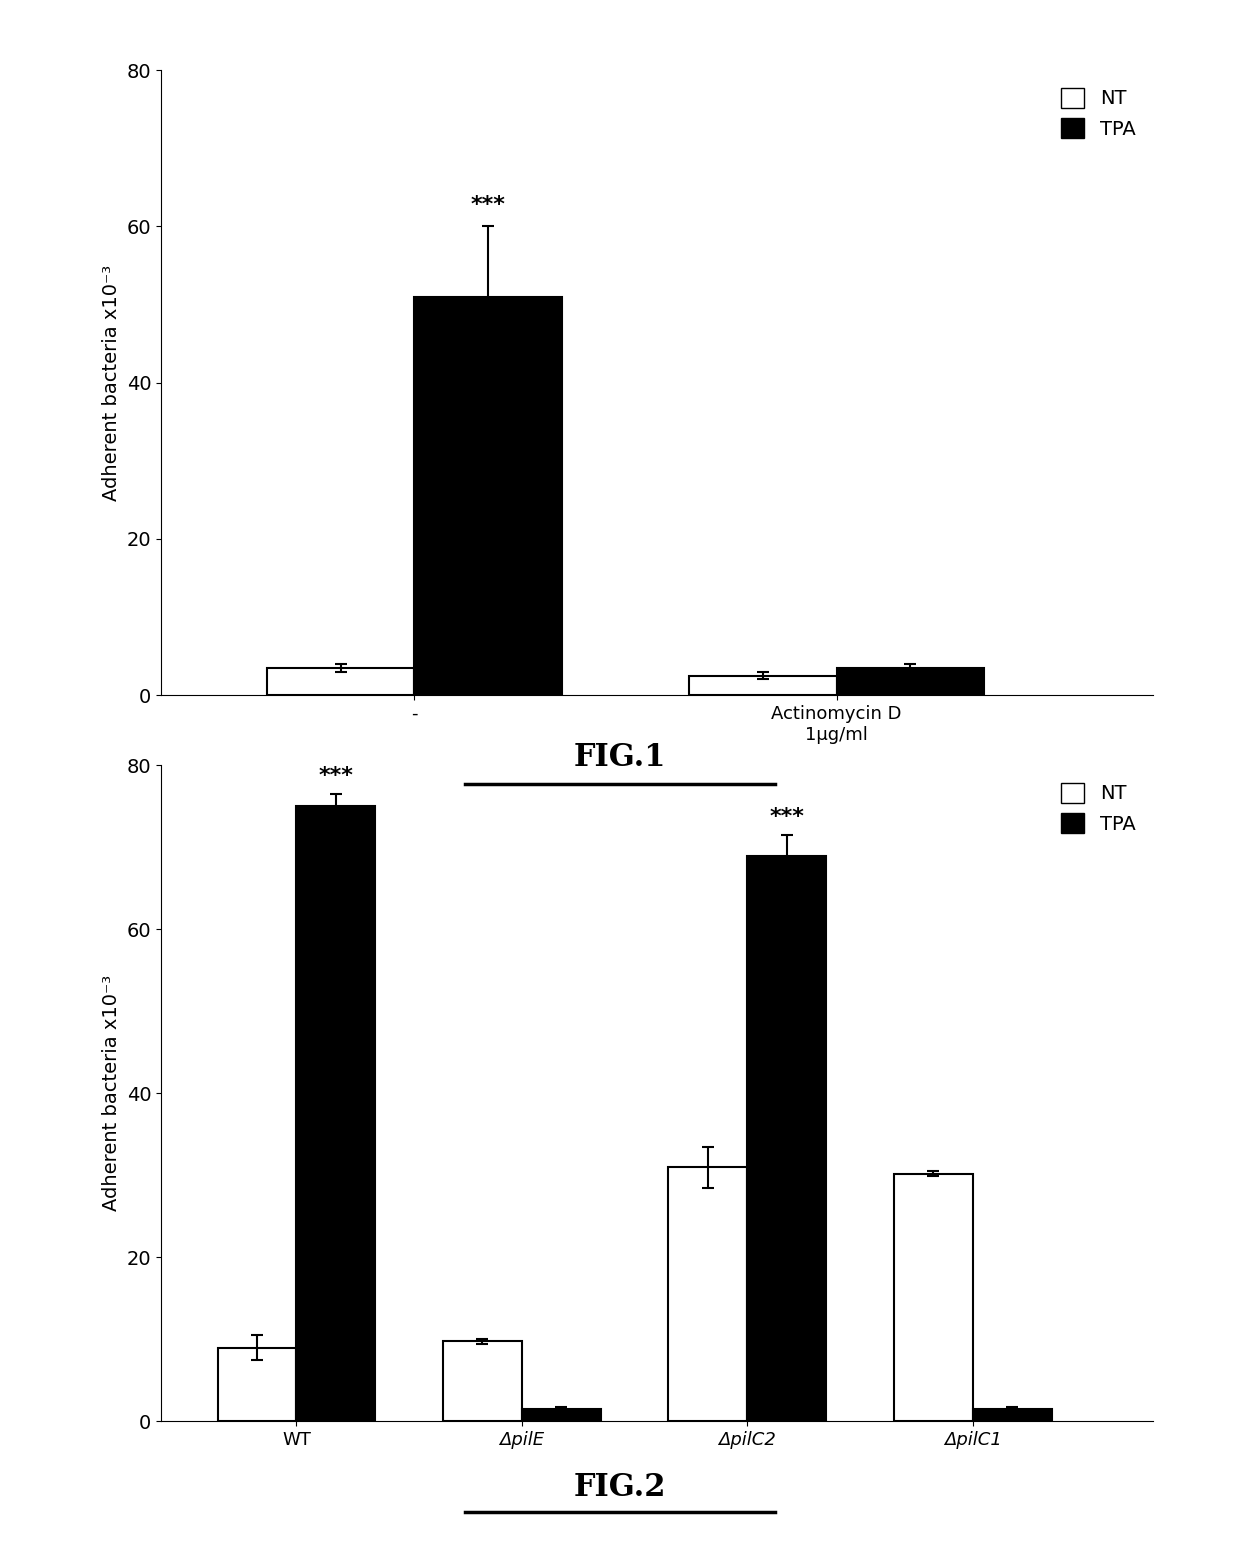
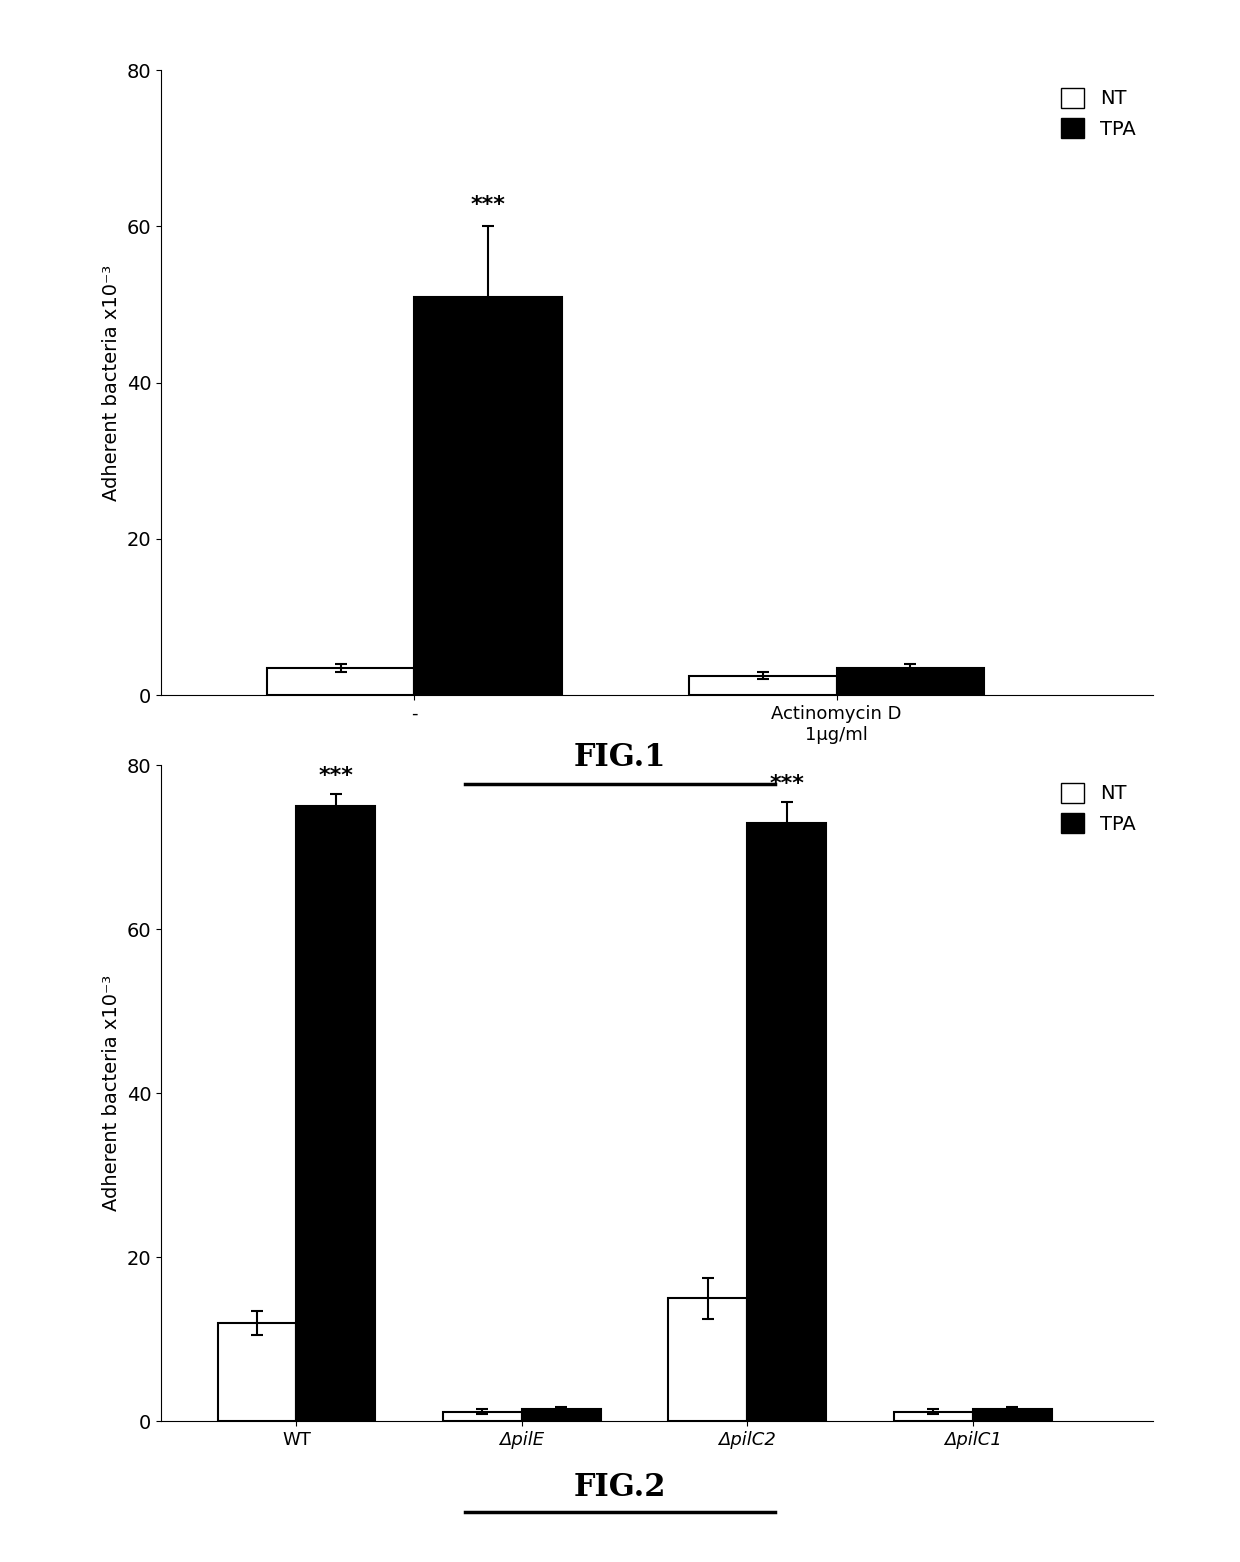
NT/WT: 9.0 -> 12.0
NT/ΔpilE: 9.8 -> 1.2
NT/ΔpilC2: 31.0 -> 15.0
TPA/ΔpilC2: 69.0 -> 73.0
NT/ΔpilC1: 30.2 -> 1.2
